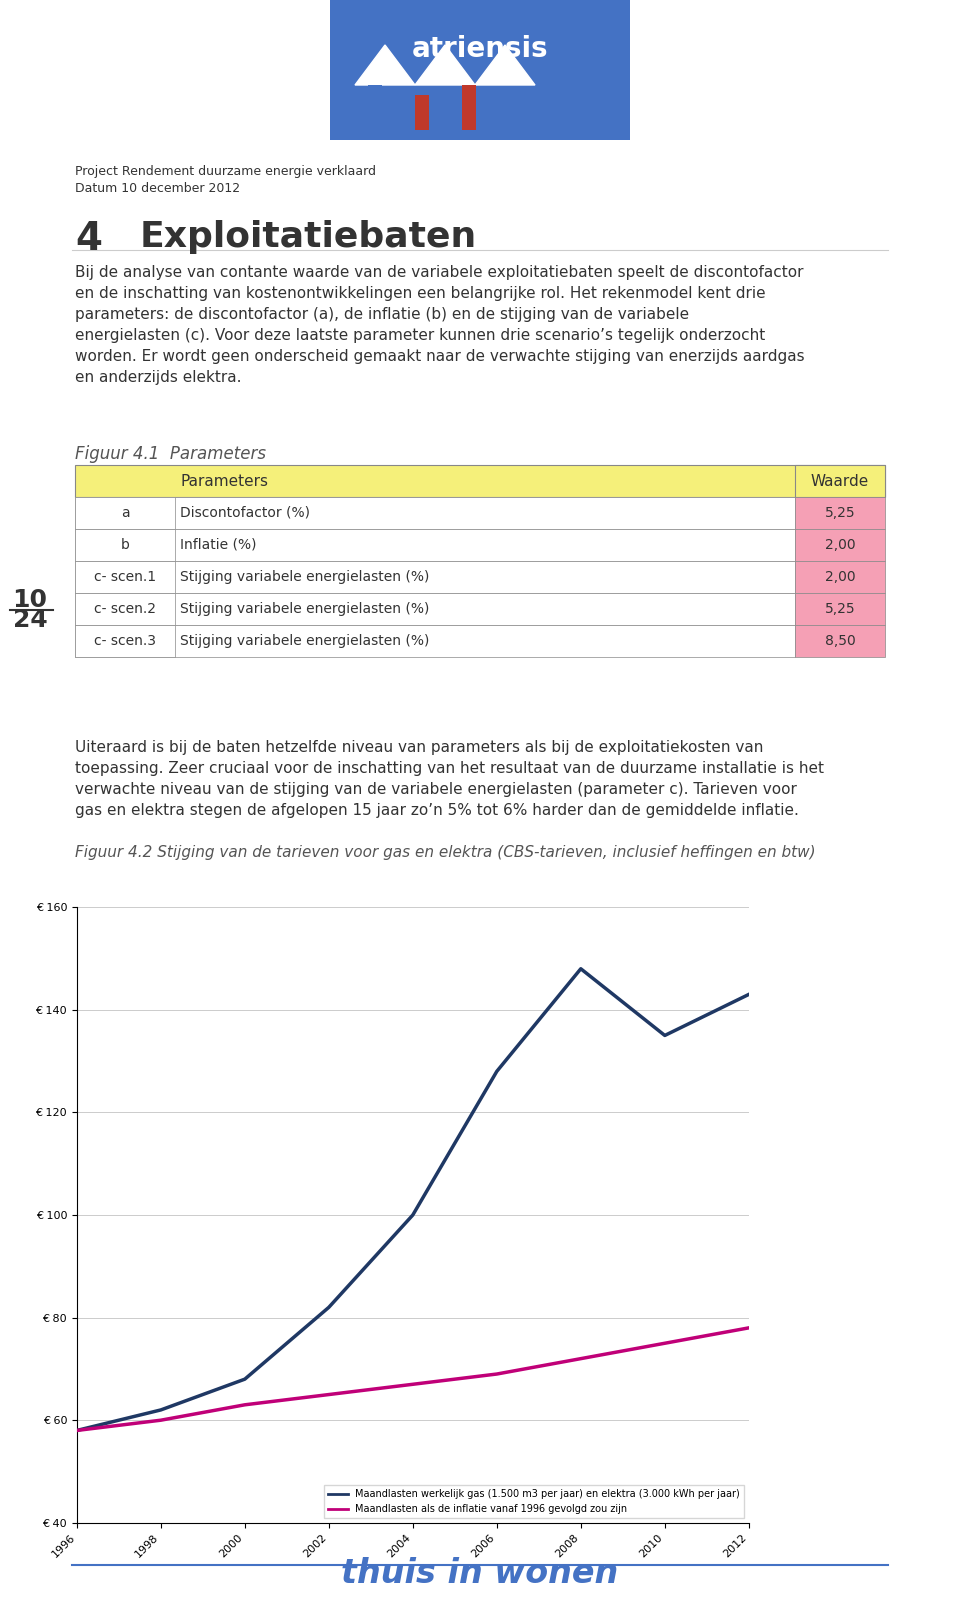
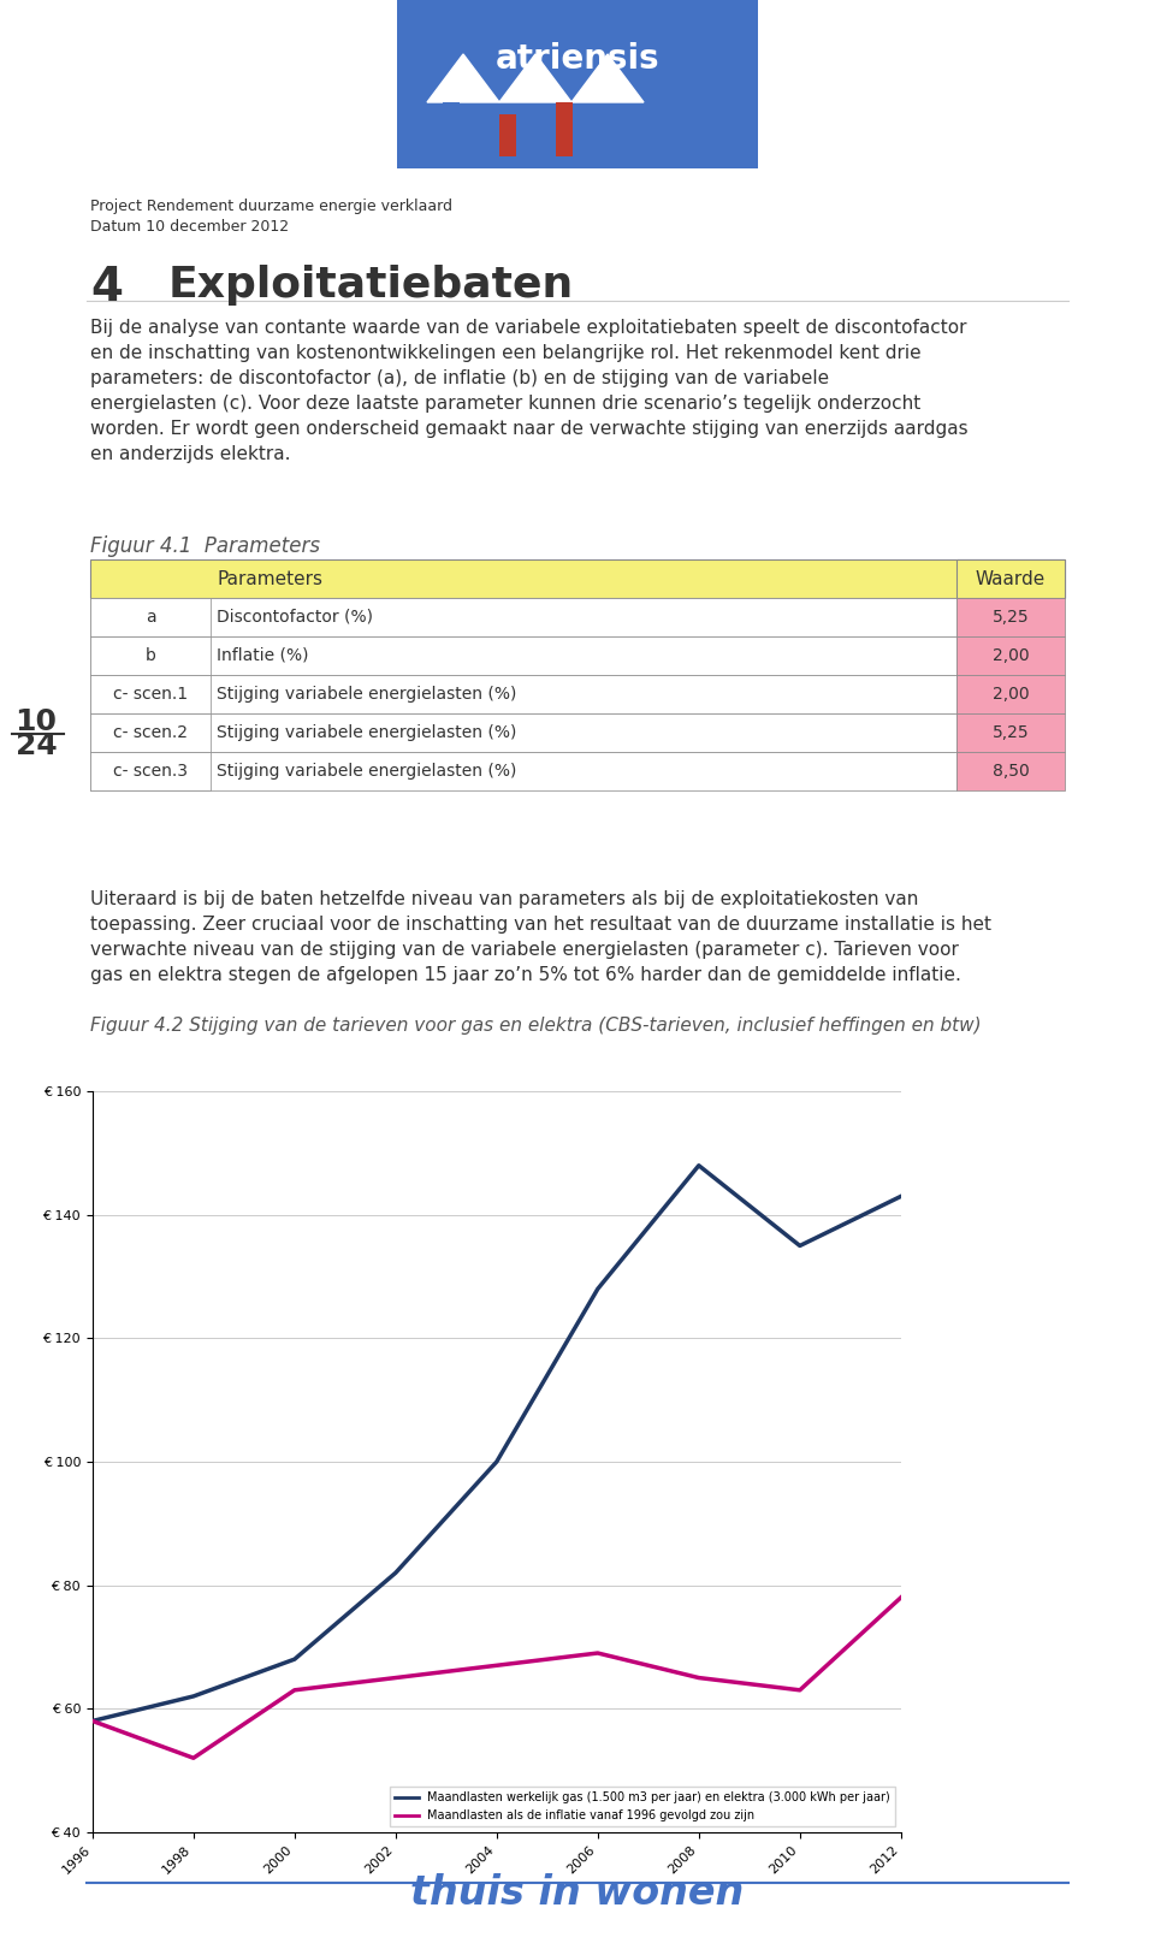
Maandlasten als de inflatie vanaf 1996 gevolgd zou zijn/1998: € 60 -> € 52
Maandlasten als de inflatie vanaf 1996 gevolgd zou zijn/2008: € 72 -> € 65
Maandlasten als de inflatie vanaf 1996 gevolgd zou zijn/2010: € 75 -> € 63
